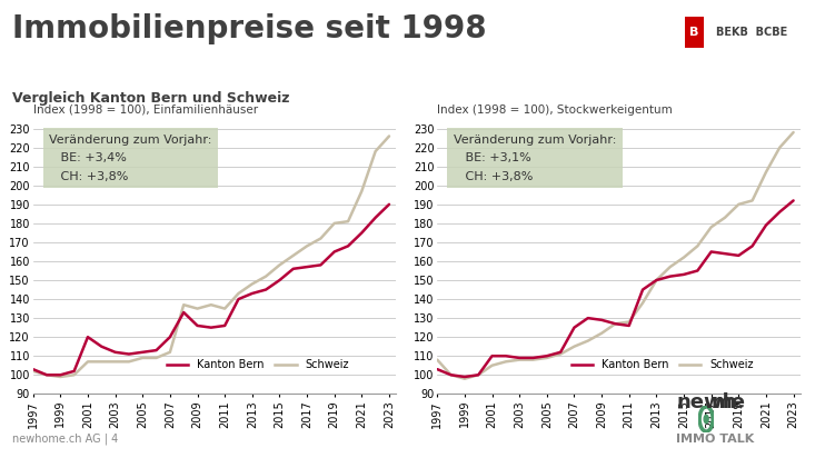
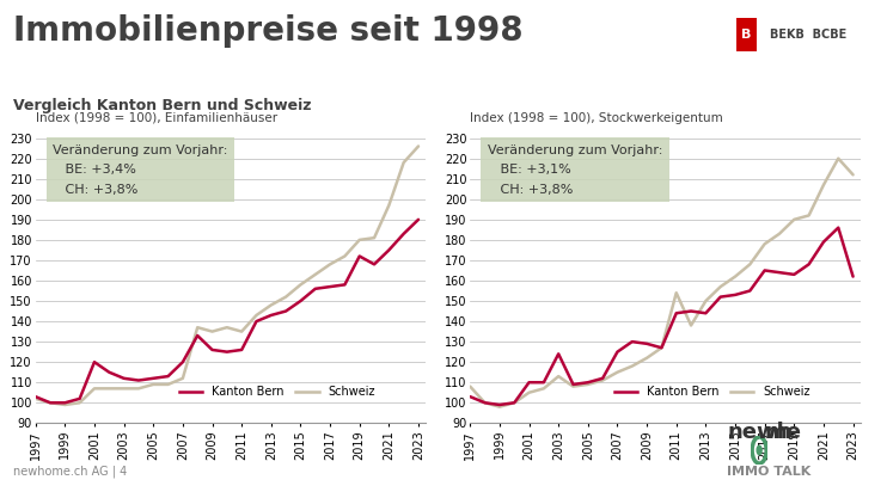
Kanton Bern/2019: 165 -> 172
Index (1998 = 100), Stockwerkeigentum/Kanton Bern/2003: 109 -> 124
Index (1998 = 100), Stockwerkeigentum/Schweiz/2003: 108 -> 113
Index (1998 = 100), Stockwerkeigentum/Kanton Bern/2011: 126 -> 144
Index (1998 = 100), Stockwerkeigentum/Schweiz/2011: 128 -> 154
Index (1998 = 100), Stockwerkeigentum/Kanton Bern/2013: 150 -> 144
Index (1998 = 100), Stockwerkeigentum/Kanton Bern/2023: 192 -> 162
Index (1998 = 100), Stockwerkeigentum/Schweiz/2023: 228 -> 212
